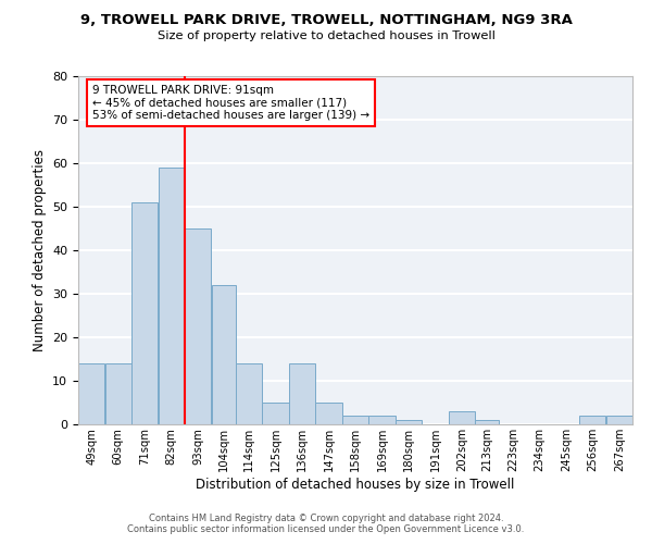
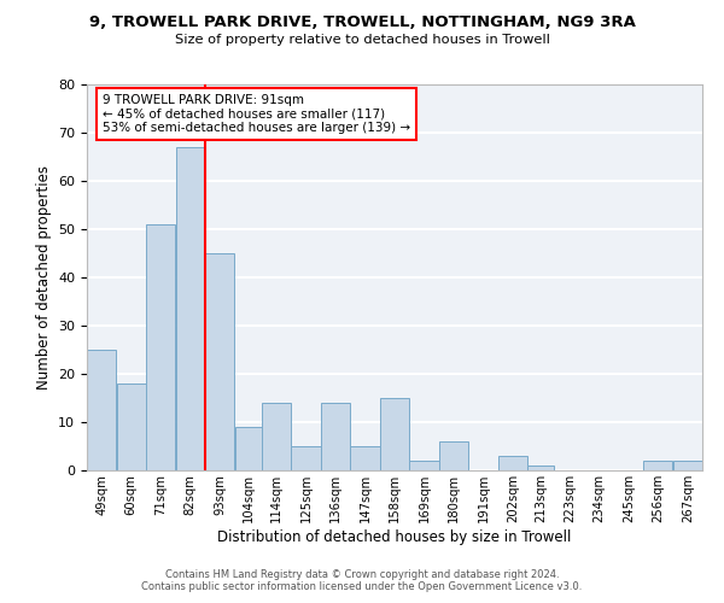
49sqm: 14 -> 25
60sqm: 14 -> 18
82sqm: 59 -> 67
104sqm: 32 -> 9
158sqm: 2 -> 15
180sqm: 1 -> 6
